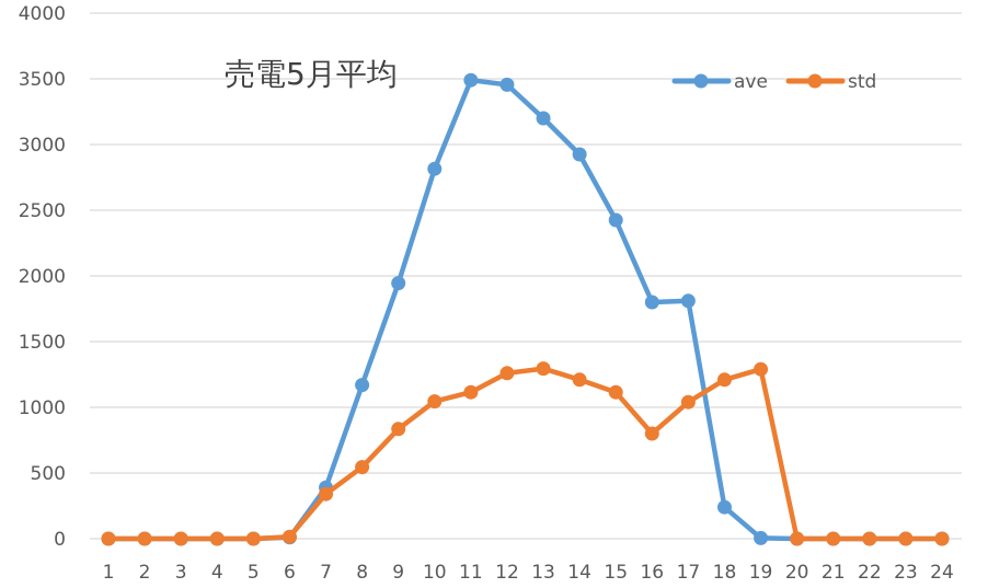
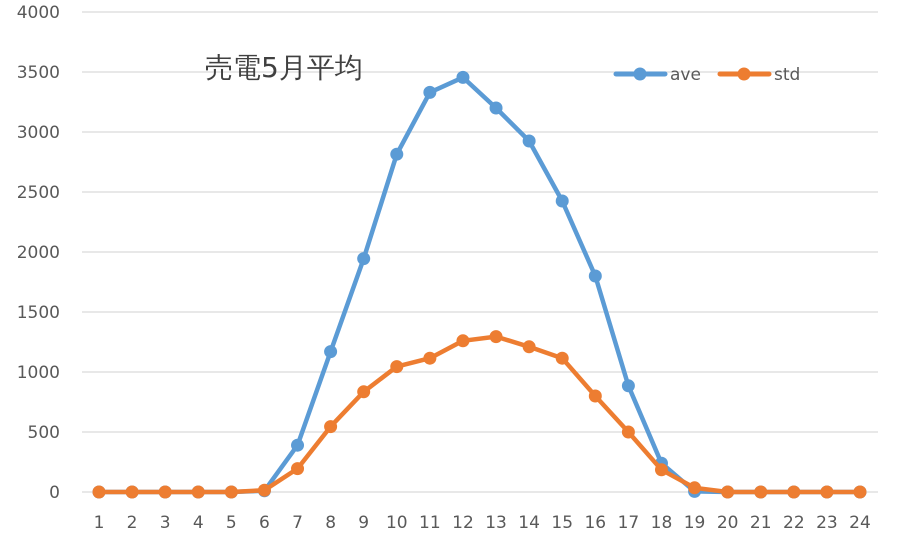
std/7: 340 -> 200
ave/11: 3490 -> 3330
ave/17: 1810 -> 880
std/17: 1040 -> 500
std/18: 1210 -> 180
std/19: 1290 -> 40
